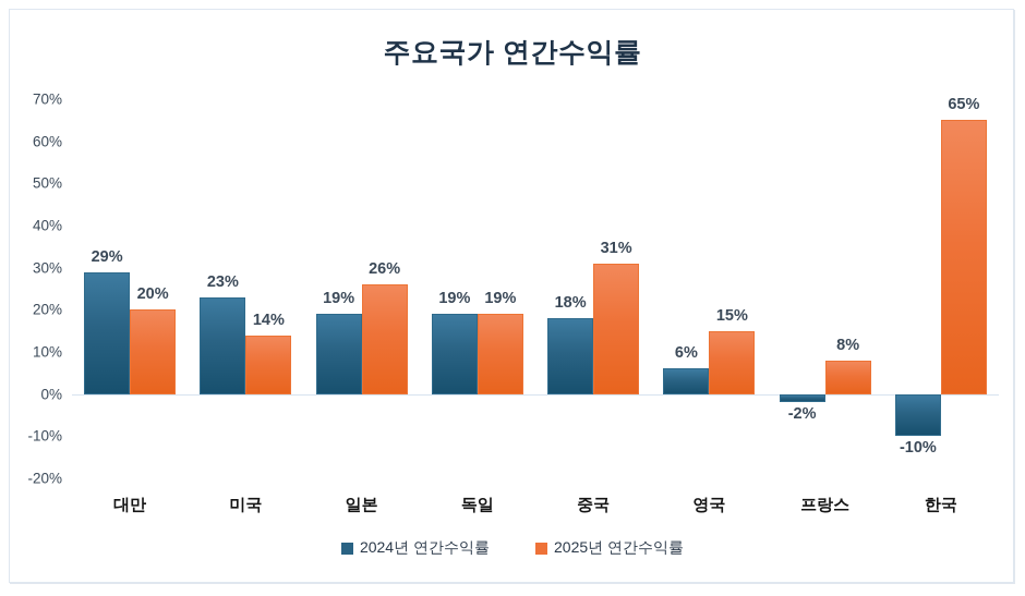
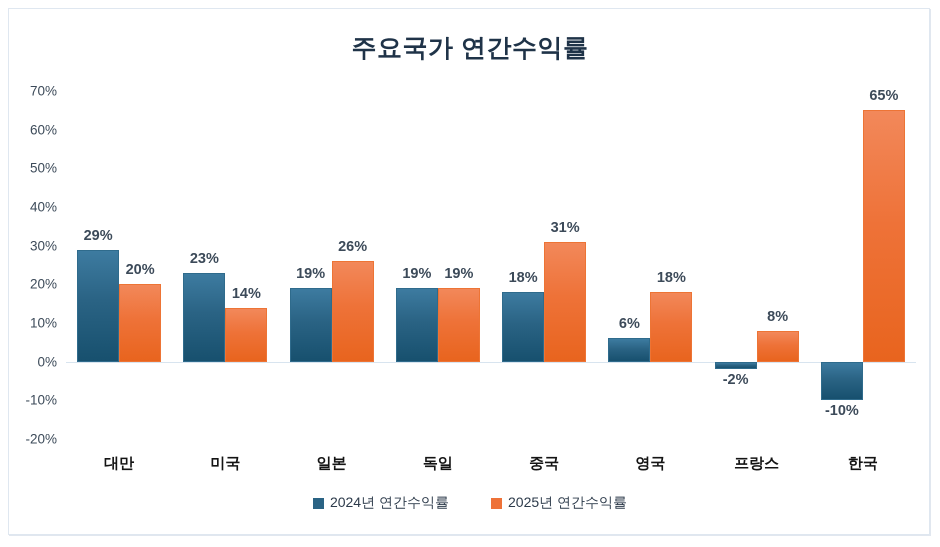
2025년 연간수익률/영국: 15% -> 18%
